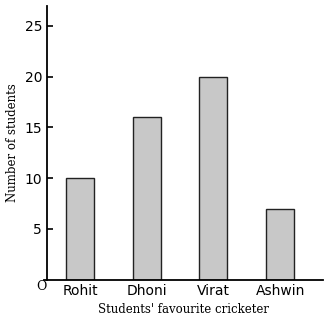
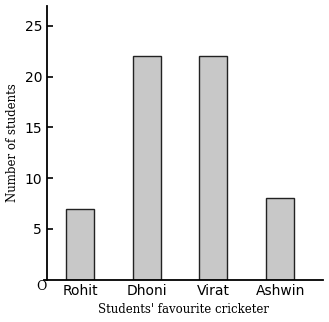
Rohit: 10 -> 7
Dhoni: 16 -> 22
Virat: 20 -> 22
Ashwin: 7 -> 8
